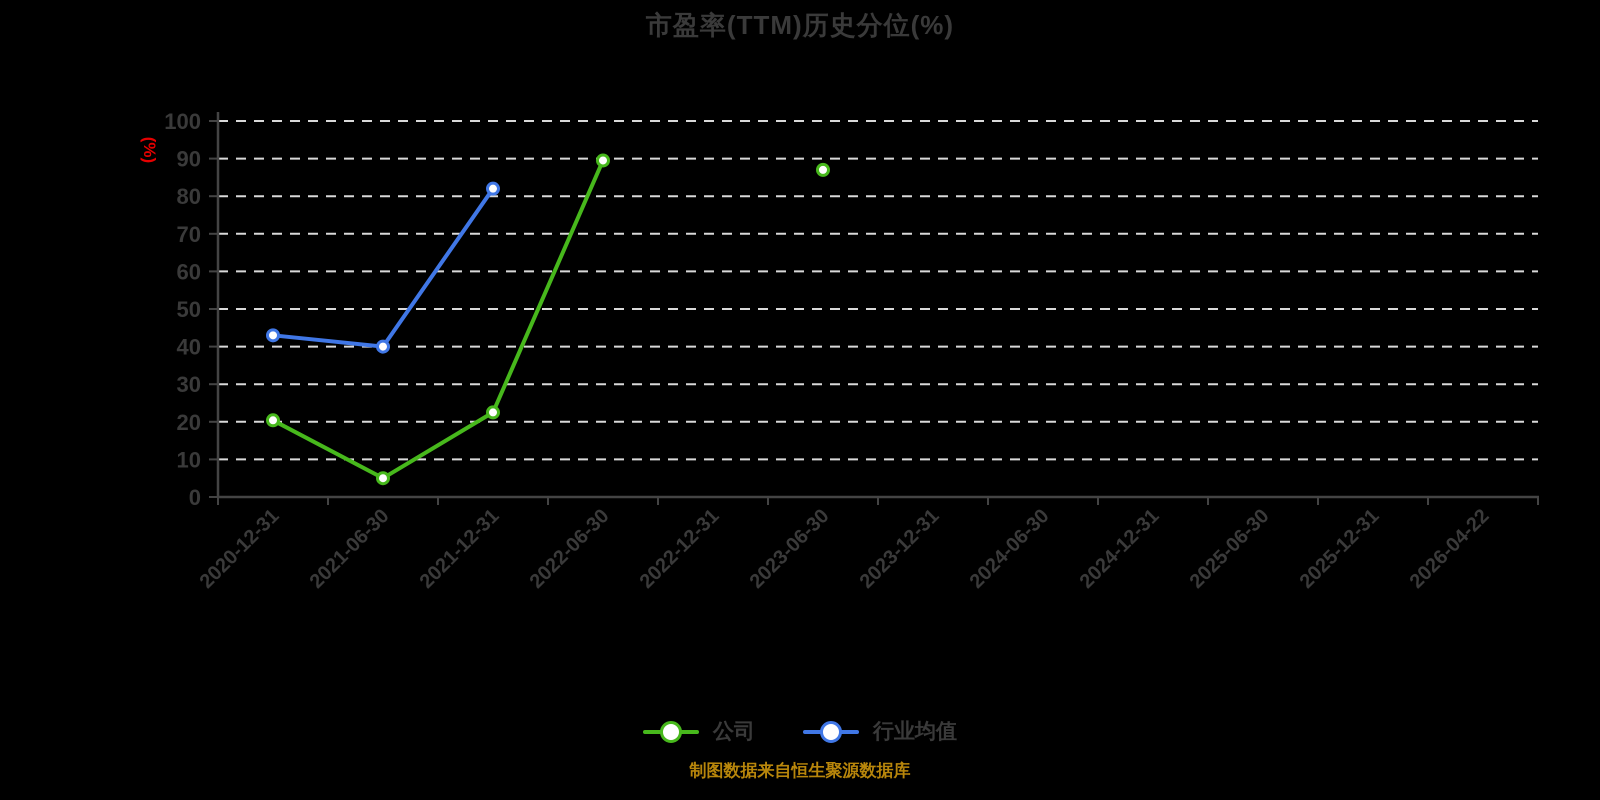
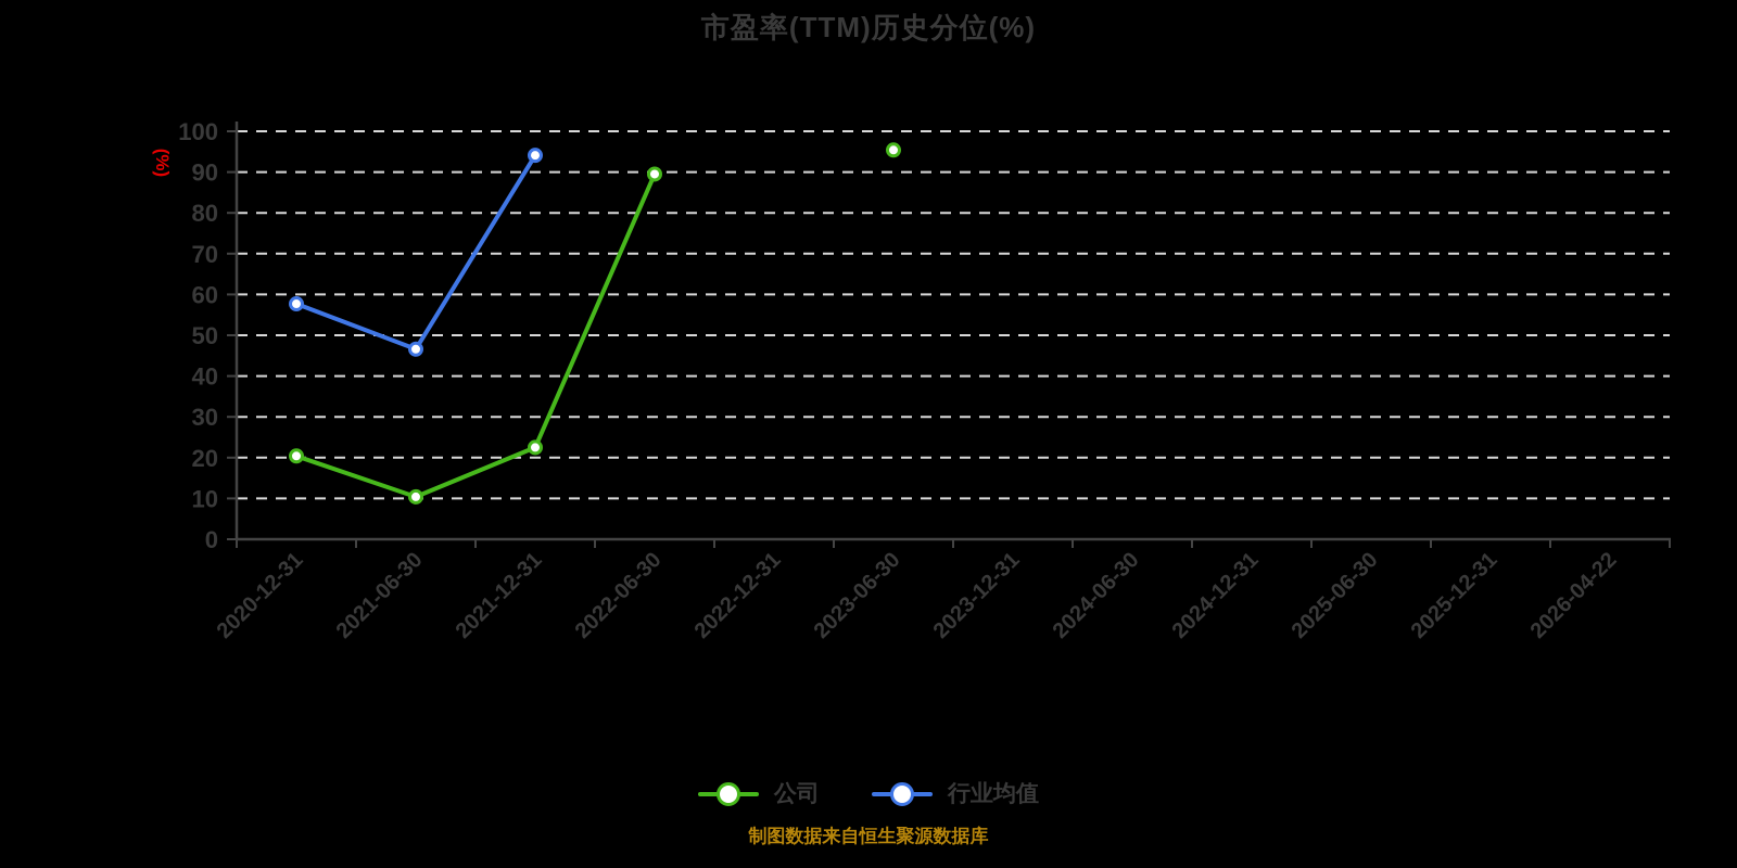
行业均值/2020-12-31: 43 -> 58
公司/2021-06-30: 5 -> 10
行业均值/2021-06-30: 40 -> 47
行业均值/2021-12-31: 82 -> 94
公司/2023-06-30: 87 -> 95
